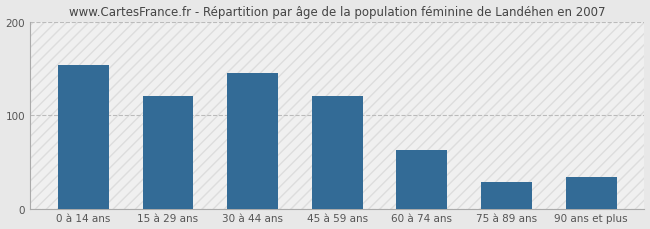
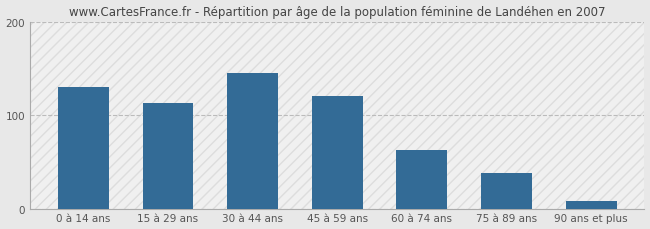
0 à 14 ans: 154 -> 130
15 à 29 ans: 120 -> 113
75 à 89 ans: 28 -> 38
90 ans et plus: 34 -> 8
